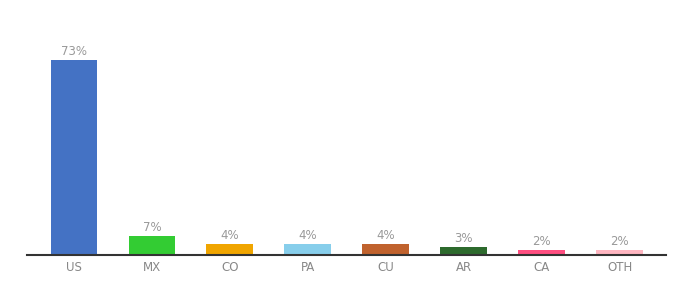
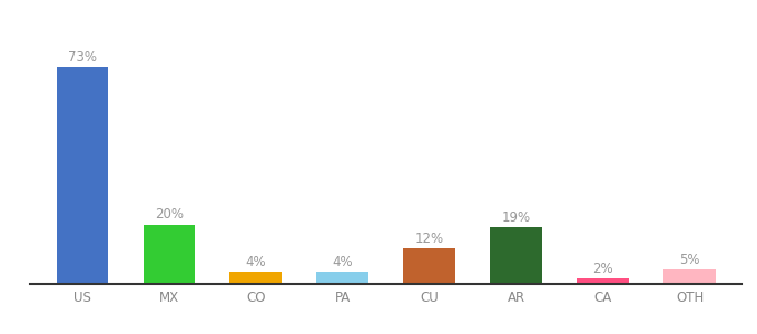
MX: 7% -> 20%
CU: 4% -> 12%
AR: 3% -> 19%
OTH: 2% -> 5%
